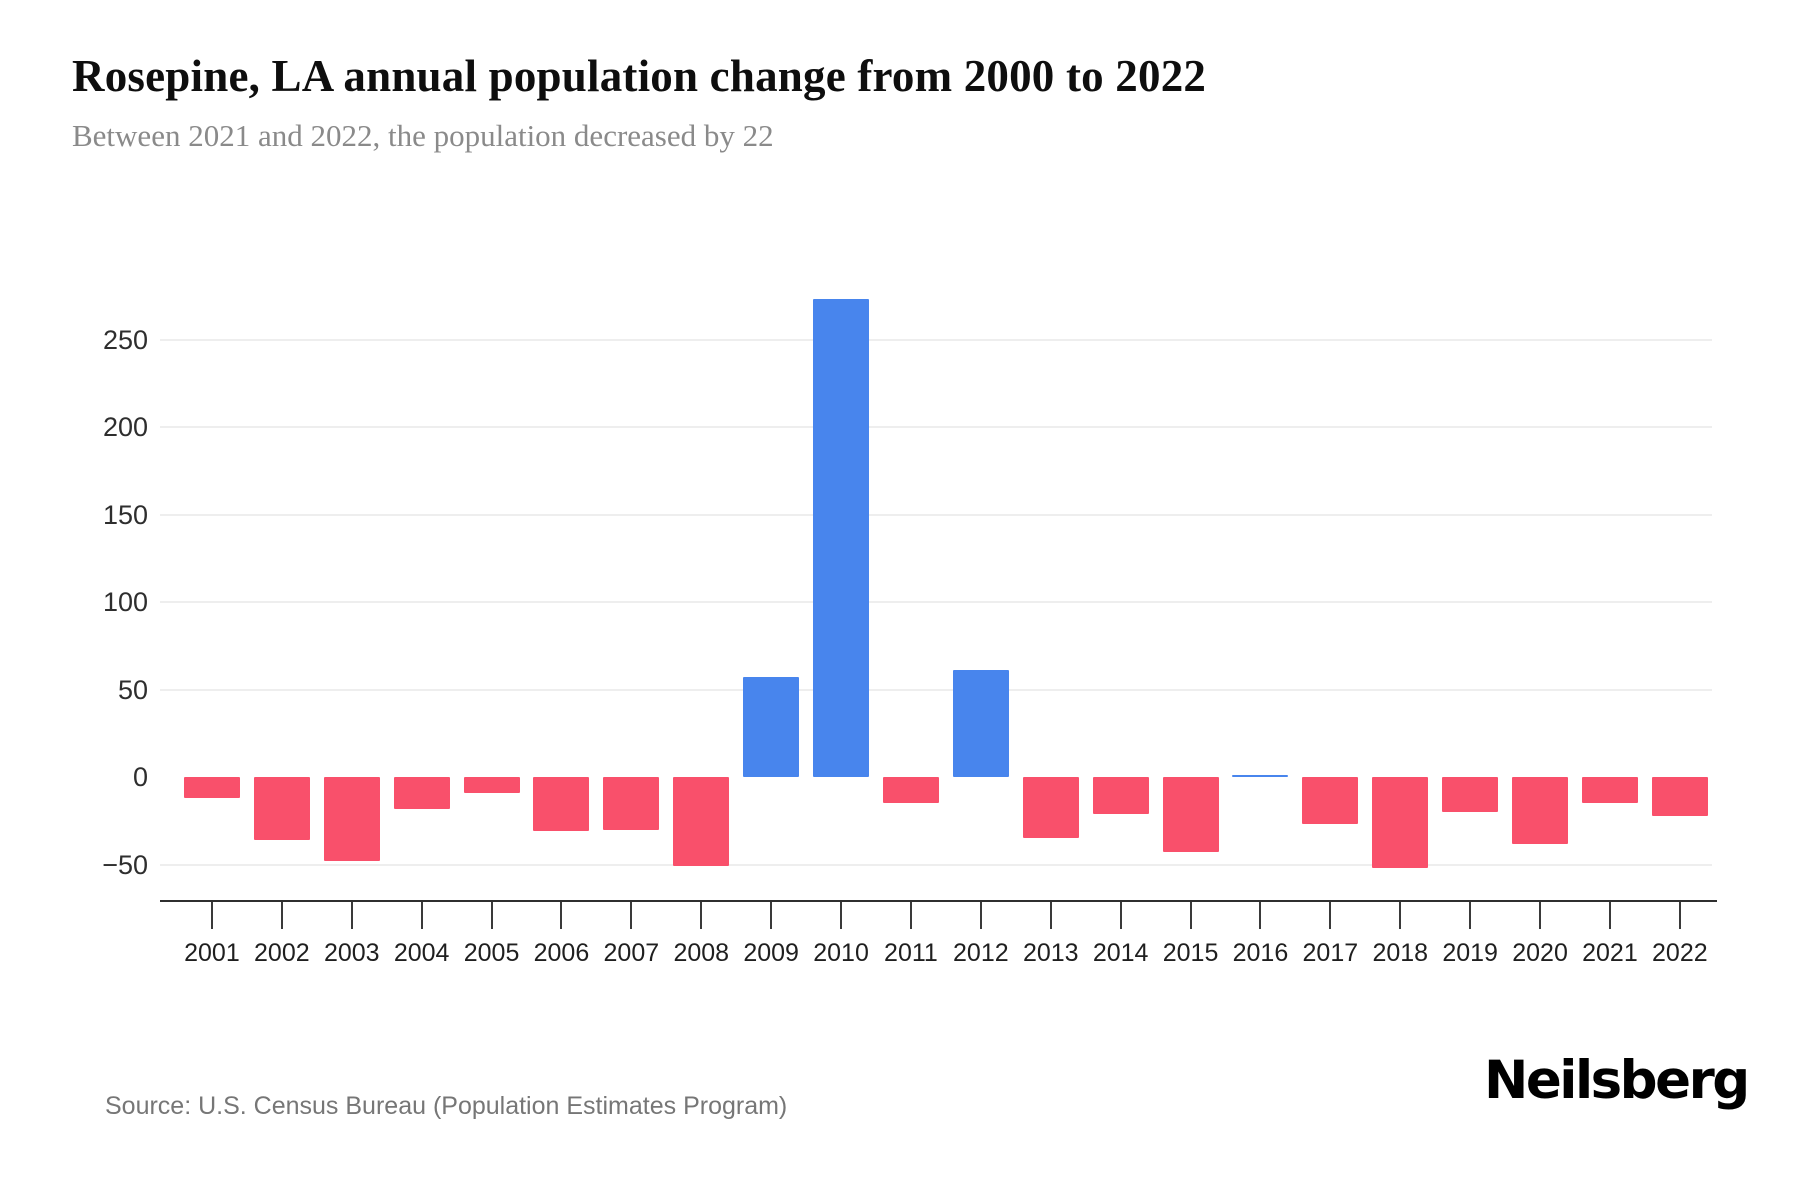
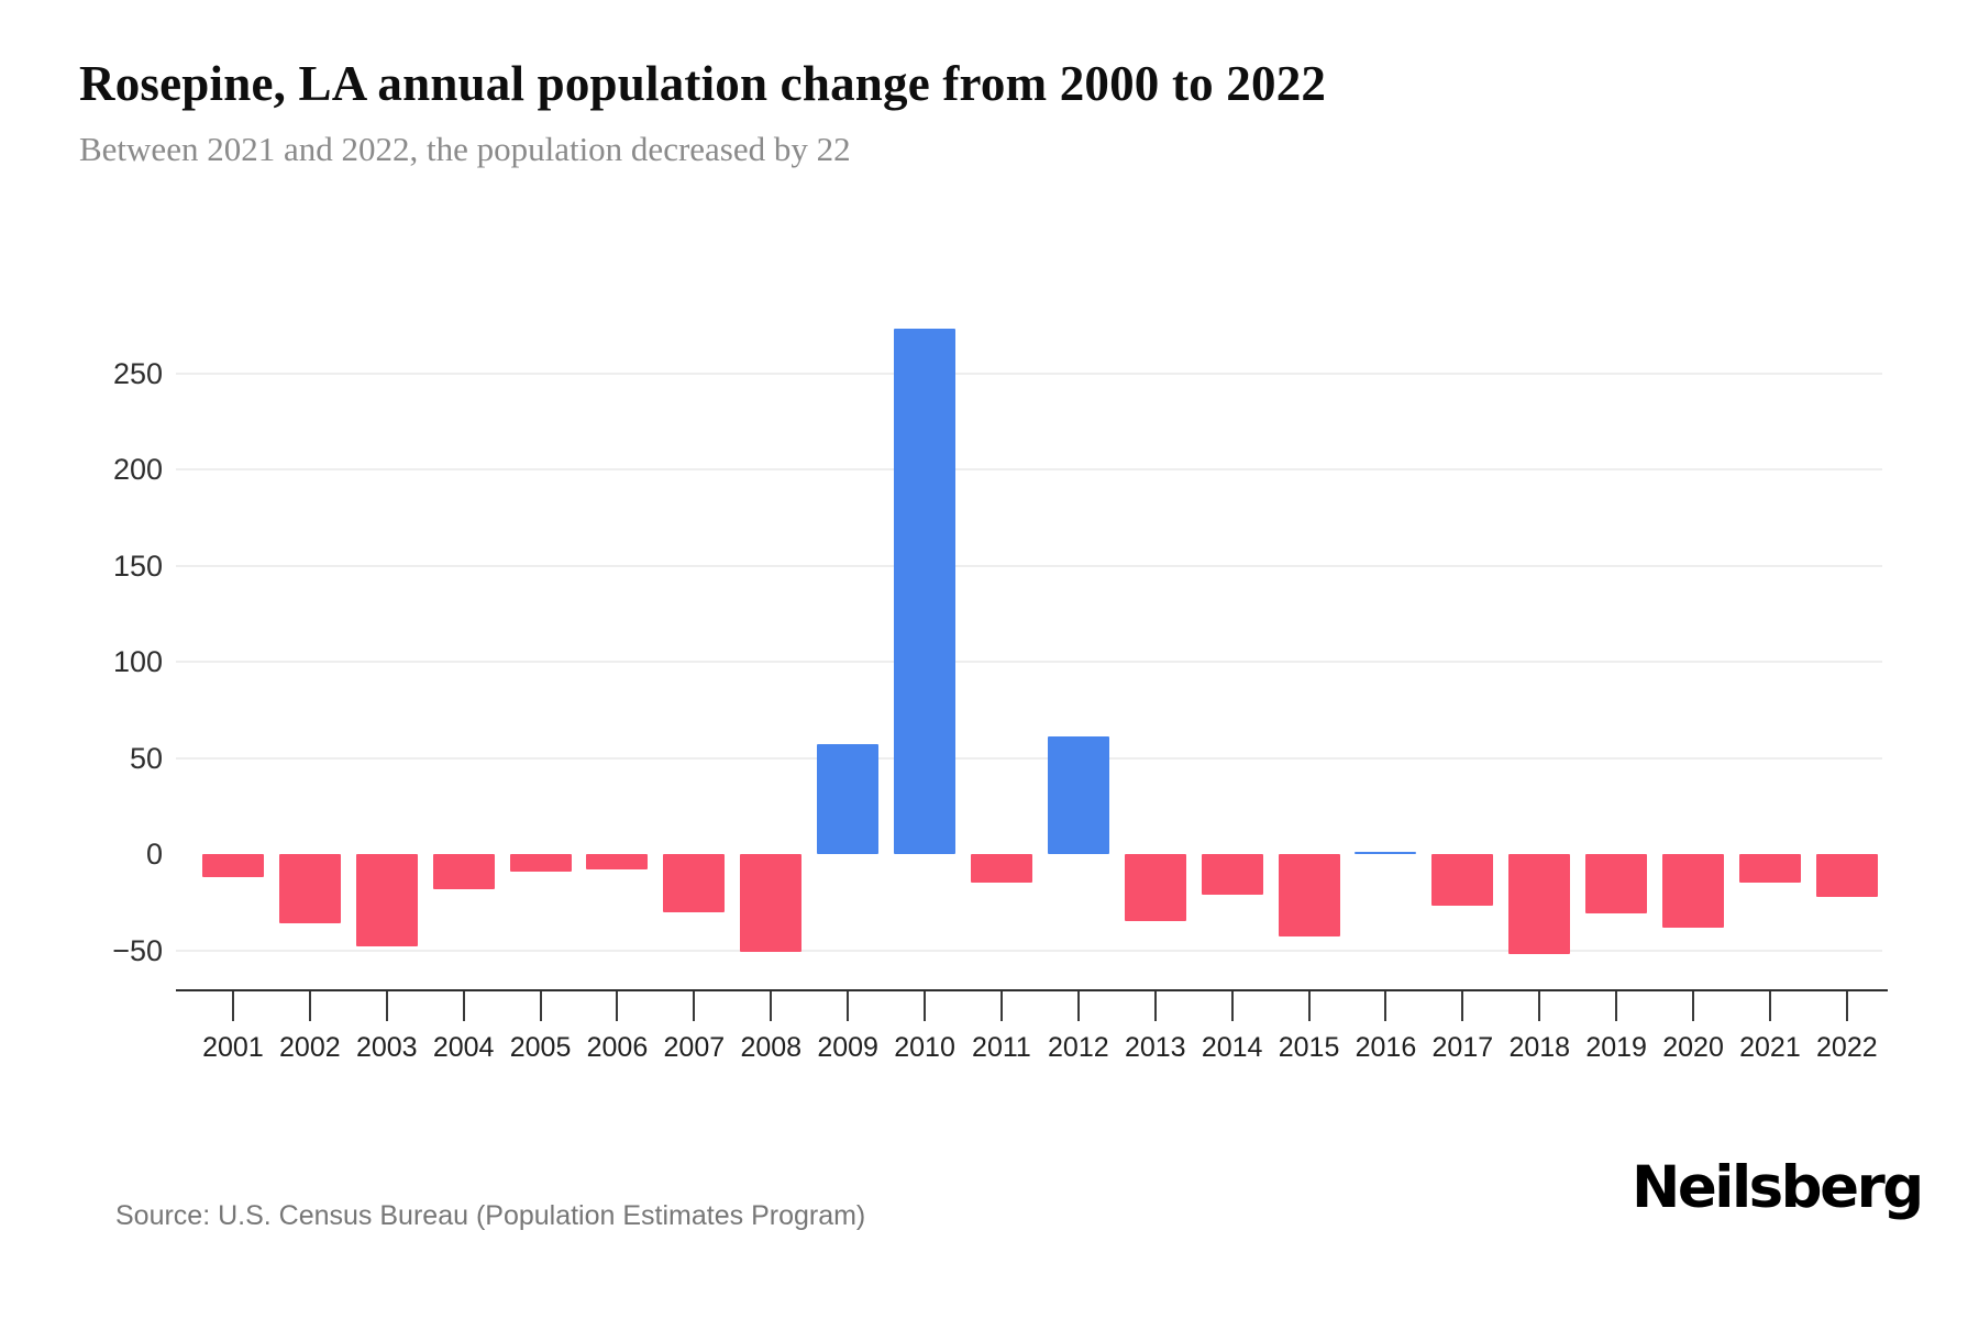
2006: -31 -> -8
2019: -20 -> -31
